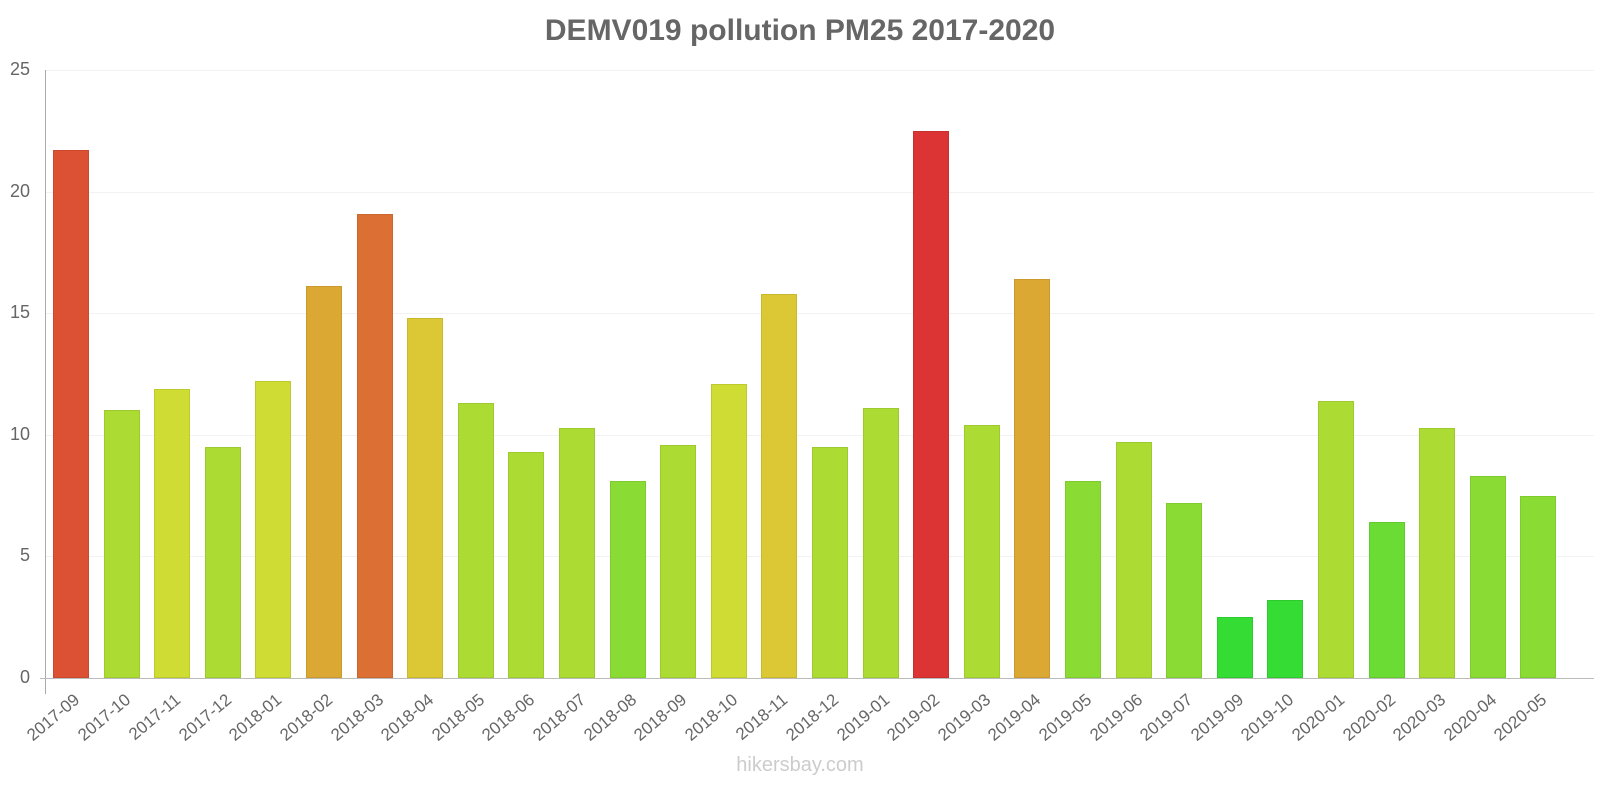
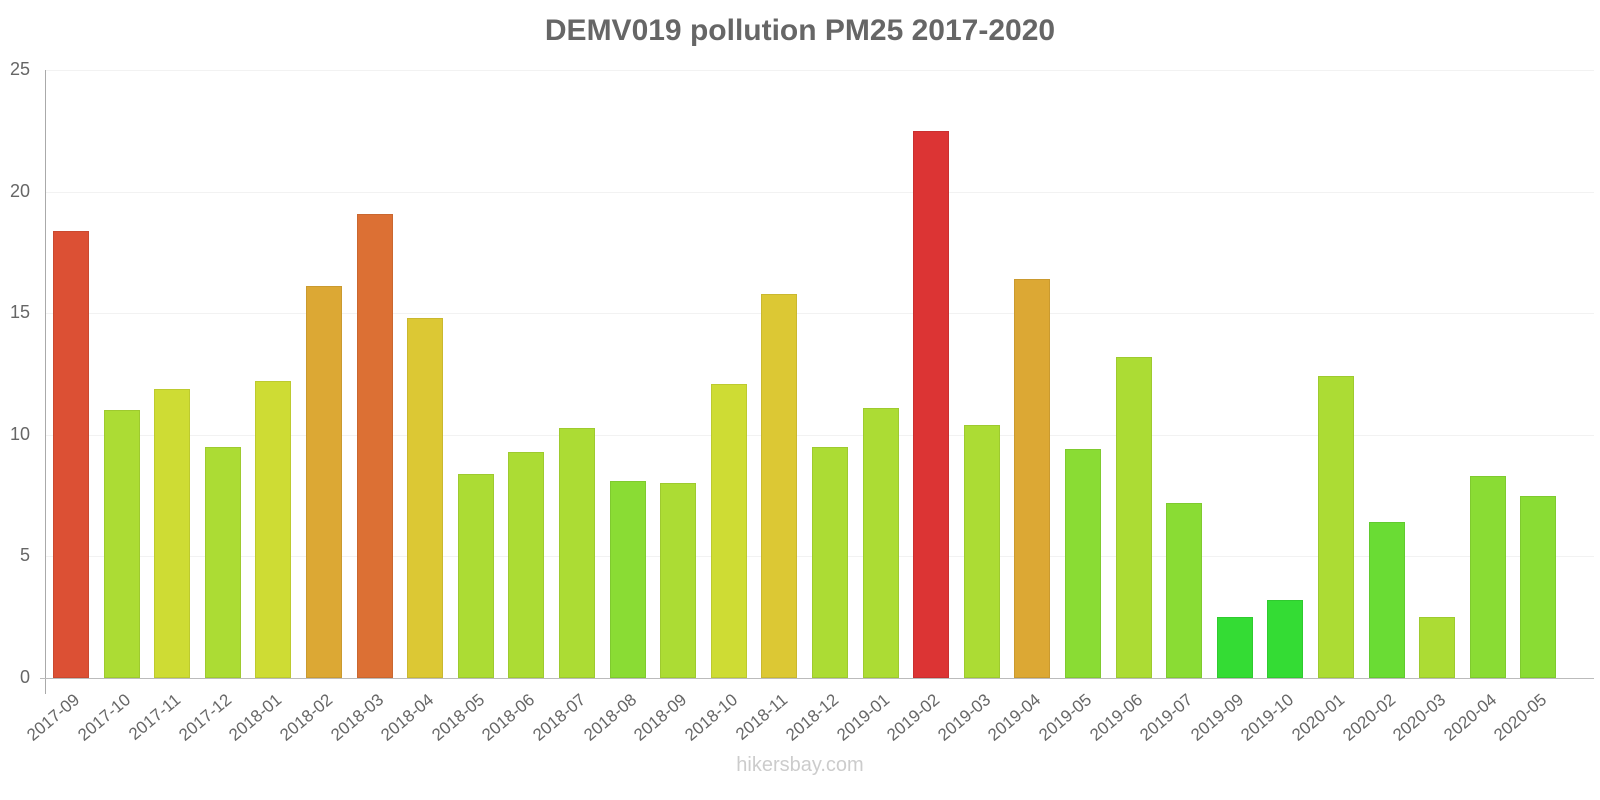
2017-09: 21.7 -> 18.4
2018-05: 11.3 -> 8.4
2018-09: 9.6 -> 8.0
2019-05: 8.1 -> 9.4
2019-06: 9.7 -> 13.2
2020-01: 11.4 -> 12.4
2020-03: 10.3 -> 2.5
